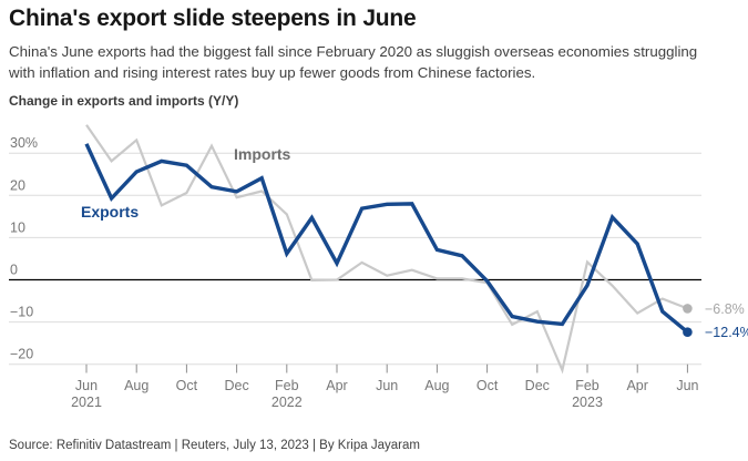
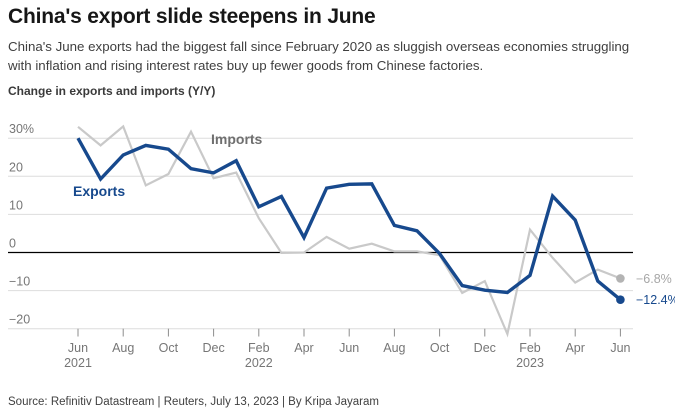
Exports/Jun 2021: 32% -> 30%
Imports/Jun 2021: 37% -> 33%
Exports/Feb 2022: 6% -> 12%
Imports/Feb 2022: 16% -> 9%
Exports/Feb 2023: -1% -> -6%
Imports/Feb 2023: 4% -> 6%
